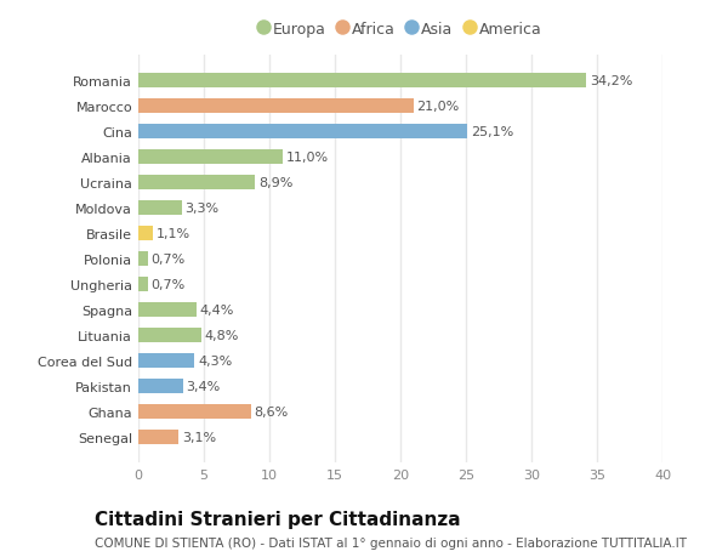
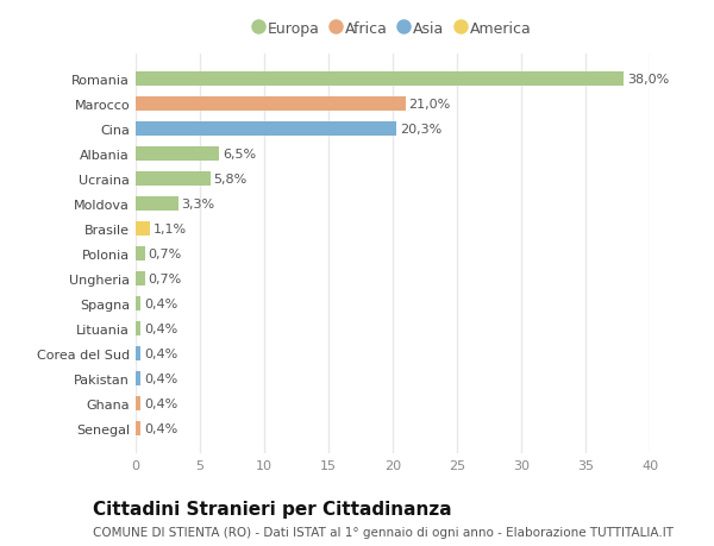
Romania: 34,2% -> 38,0%
Cina: 25,1% -> 20,3%
Albania: 11,0% -> 6,5%
Ucraina: 8,9% -> 5,8%
Spagna: 4,4% -> 0,4%
Lituania: 4,8% -> 0,4%
Corea del Sud: 4,3% -> 0,4%
Pakistan: 3,4% -> 0,4%
Ghana: 8,6% -> 0,4%
Senegal: 3,1% -> 0,4%
